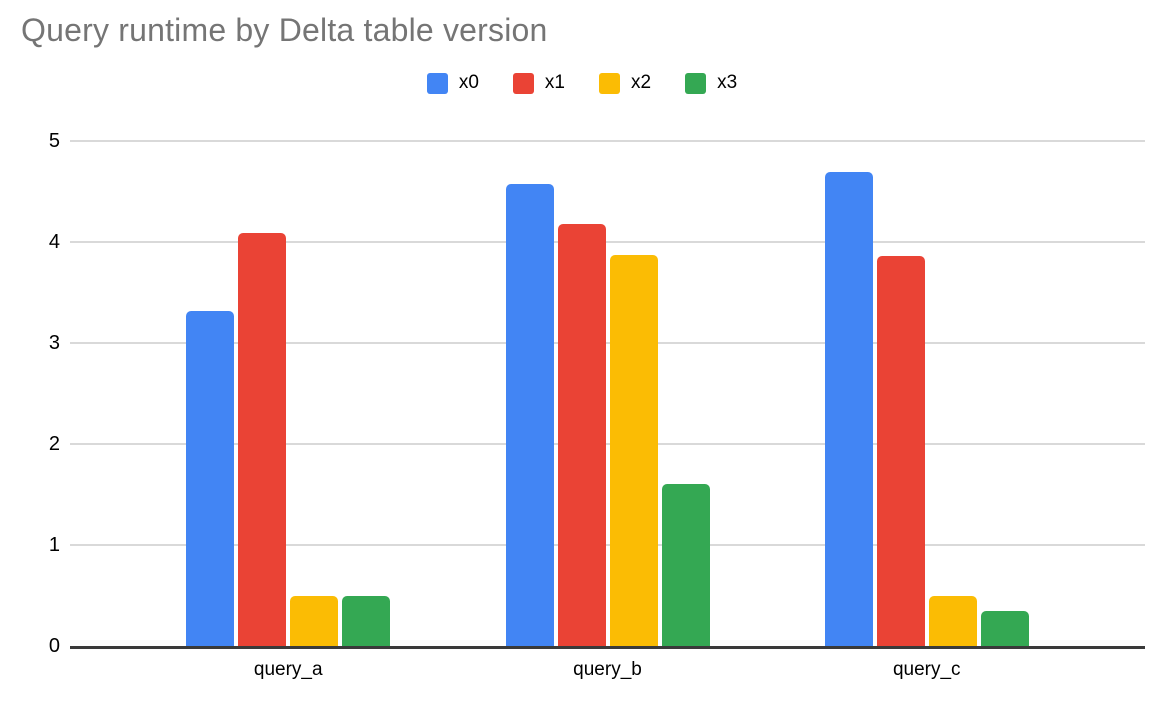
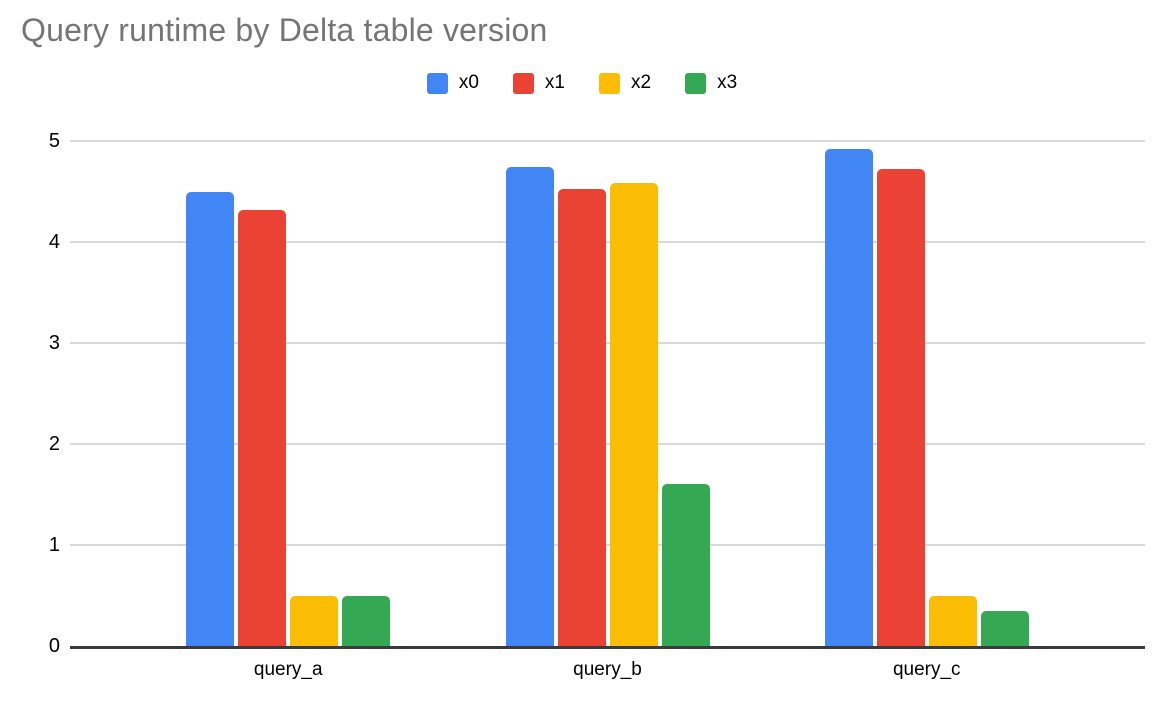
x0/query_a: 3.32 -> 4.50
x1/query_a: 4.09 -> 4.32
x0/query_b: 4.57 -> 4.74
x1/query_b: 4.18 -> 4.52
x2/query_b: 3.87 -> 4.58
x0/query_c: 4.69 -> 4.92
x1/query_c: 3.86 -> 4.72
